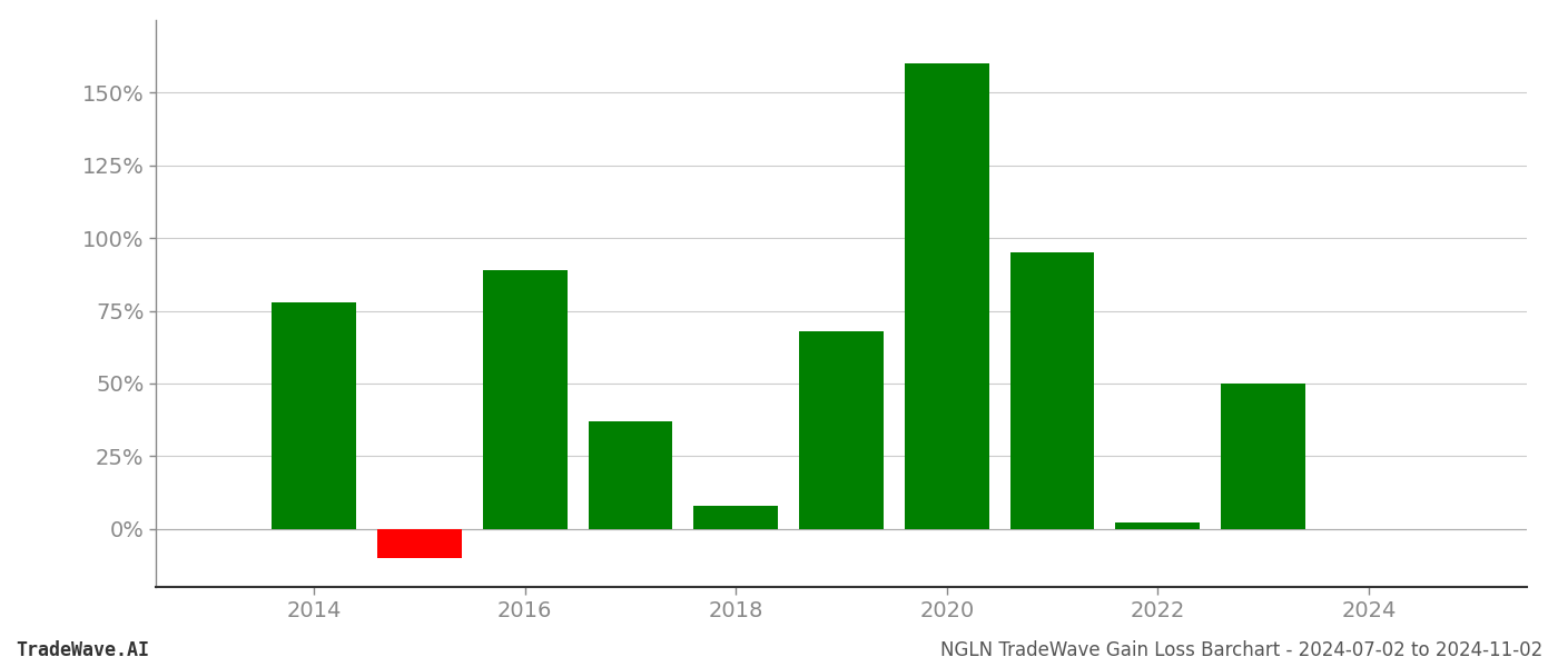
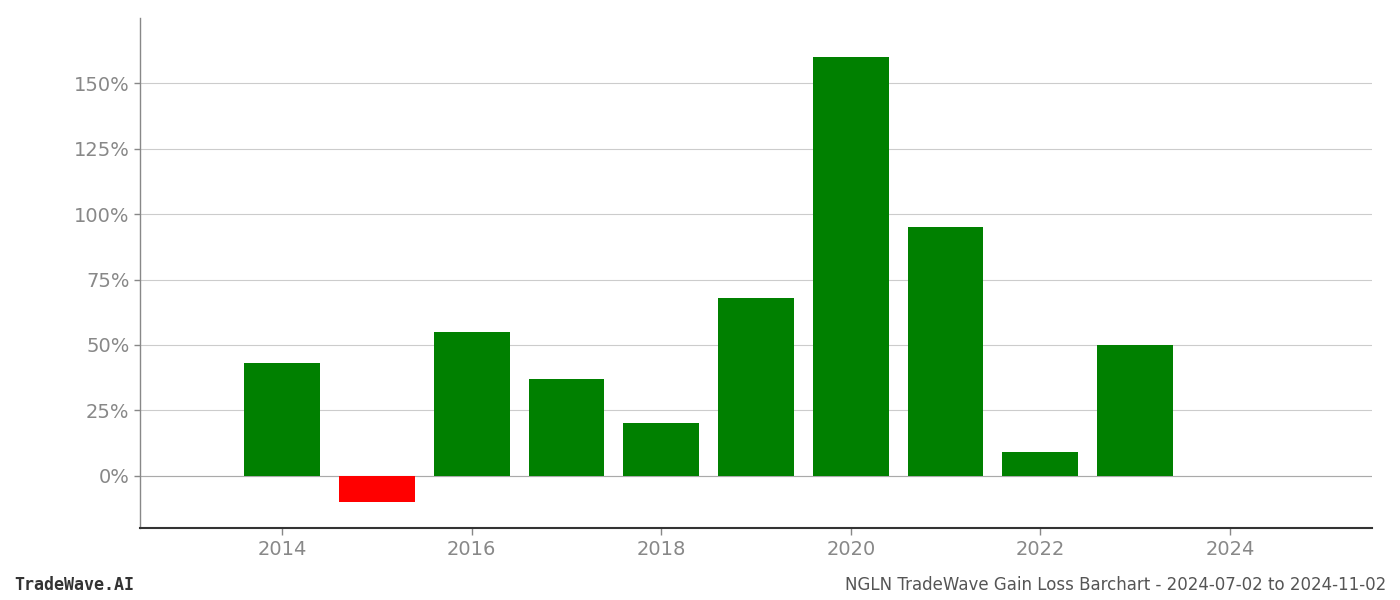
2014: 78% -> 43%
2016: 89% -> 55%
2018: 8% -> 20%
2022: 2% -> 9%
